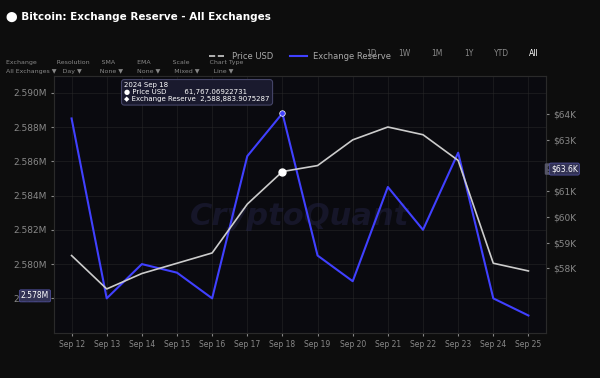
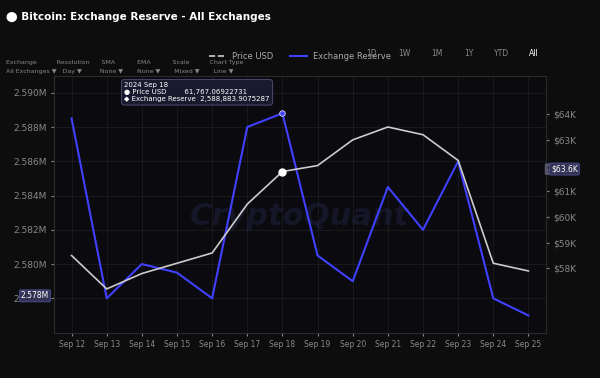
Exchange Reserve/Sep 17: 2.5863M -> 2.5880M
Exchange Reserve/Sep 23: 2.5865M -> 2.5860M
